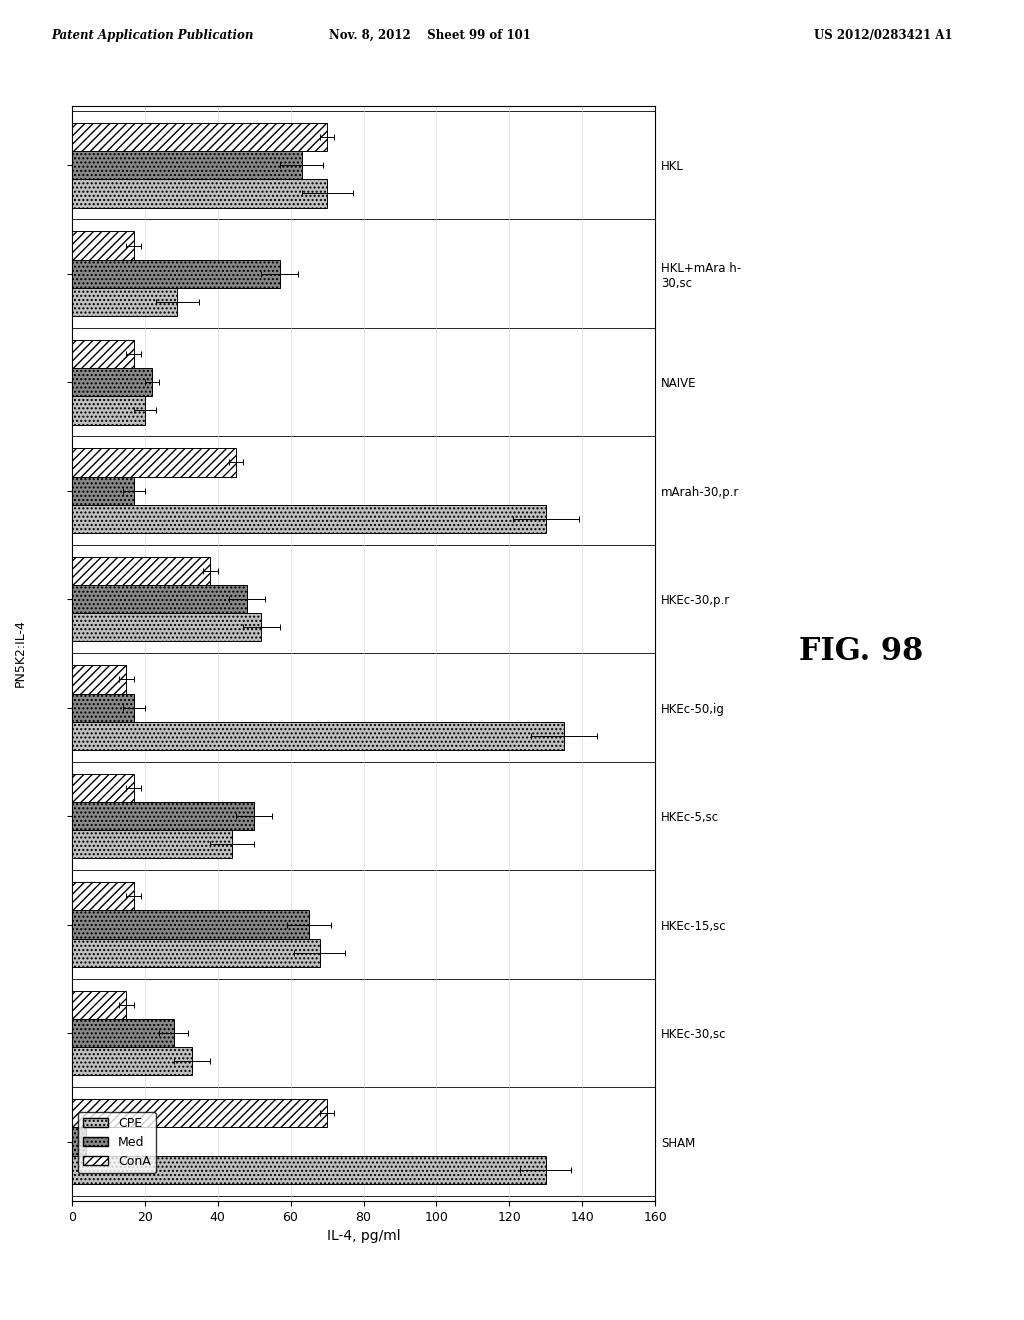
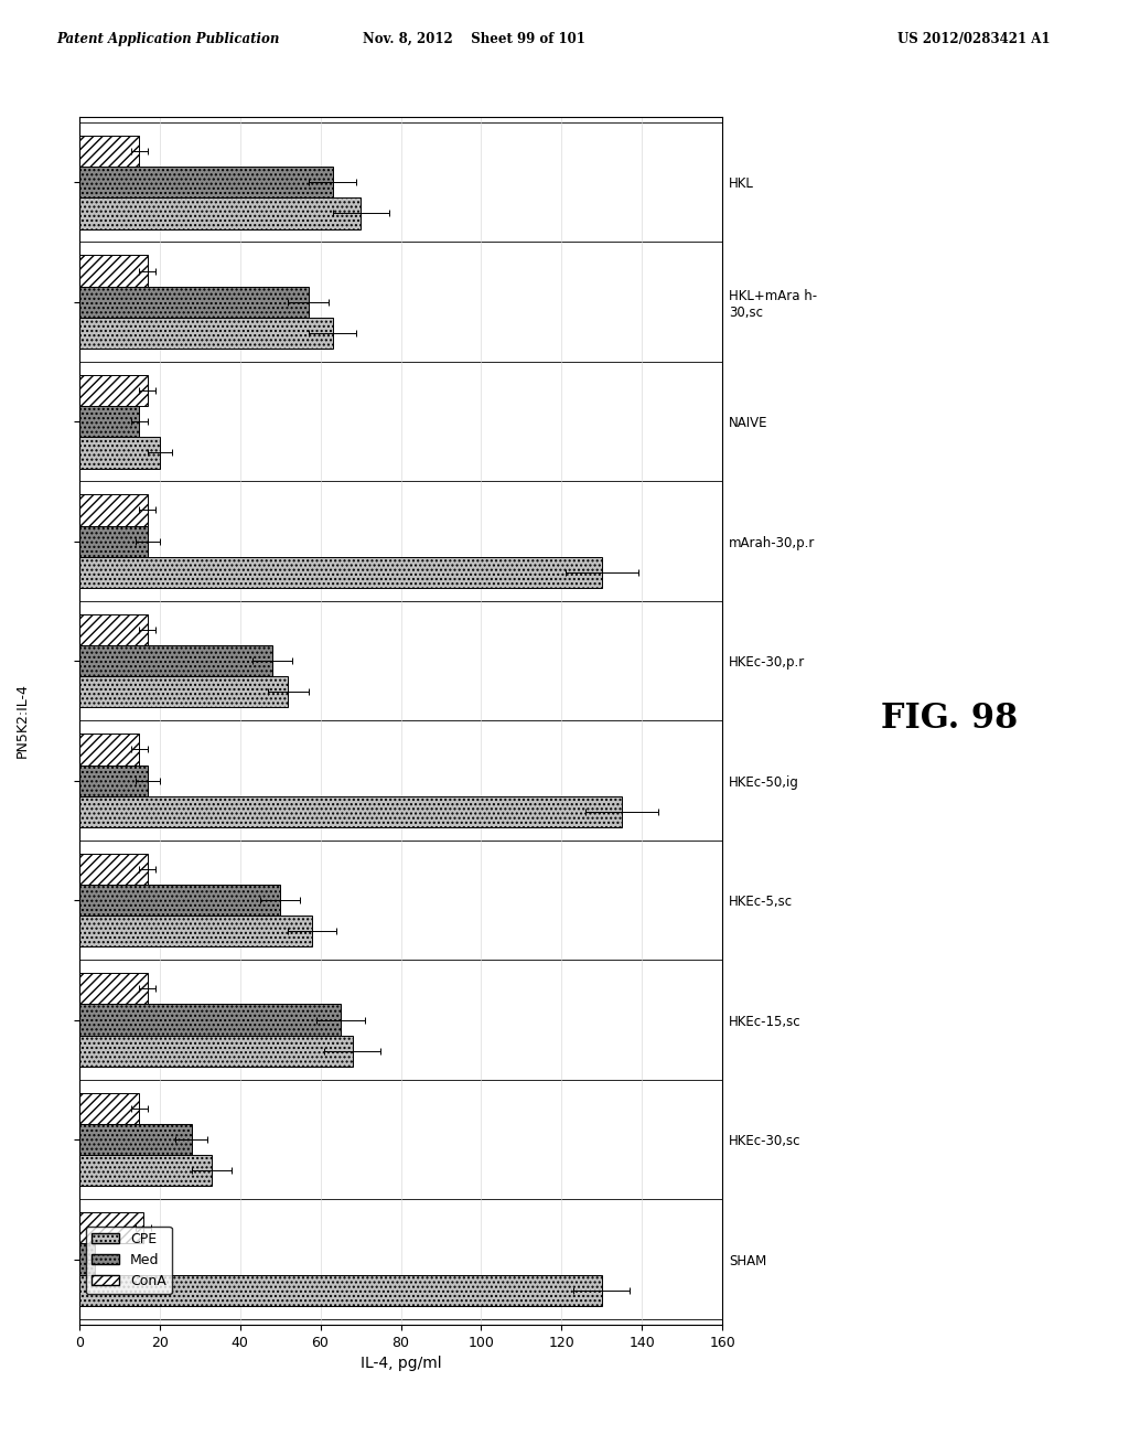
ConA/HKL: 70 -> 15
CPE/HKL+mAra h- 30,sc: 29 -> 63
Med/NAIVE: 22 -> 15
ConA/mArah-30,p.r: 45 -> 17
ConA/HKEc-30,p.r: 38 -> 17
CPE/HKEc-5,sc: 44 -> 58
ConA/SHAM: 70 -> 16
